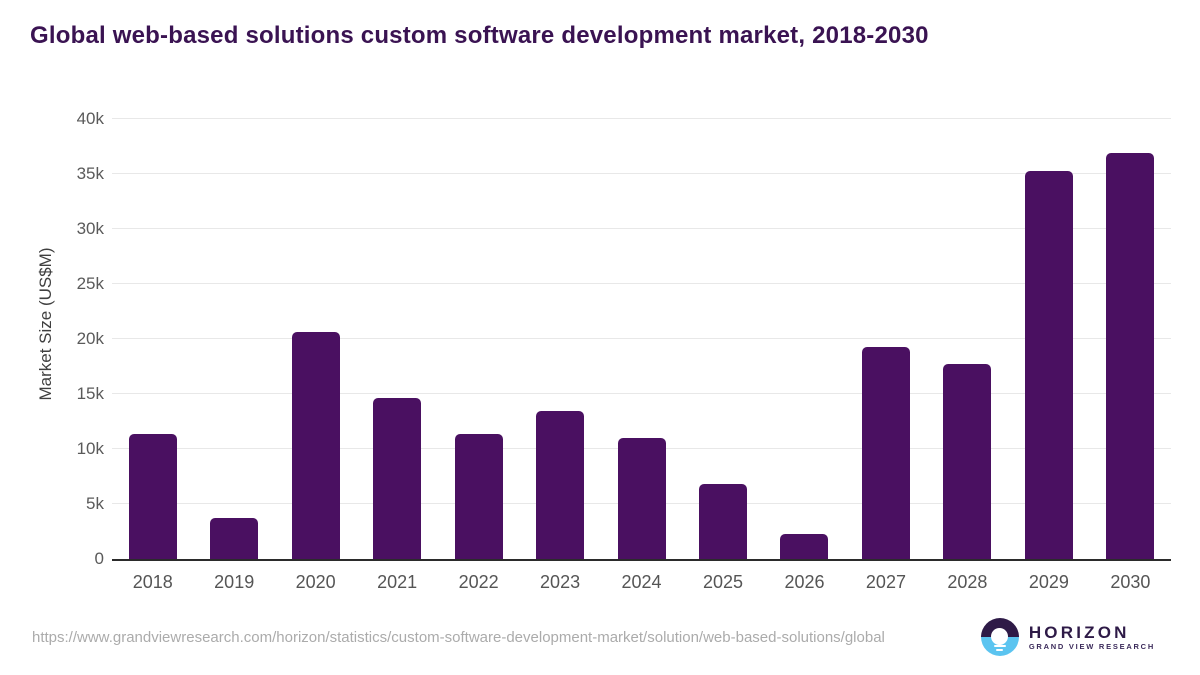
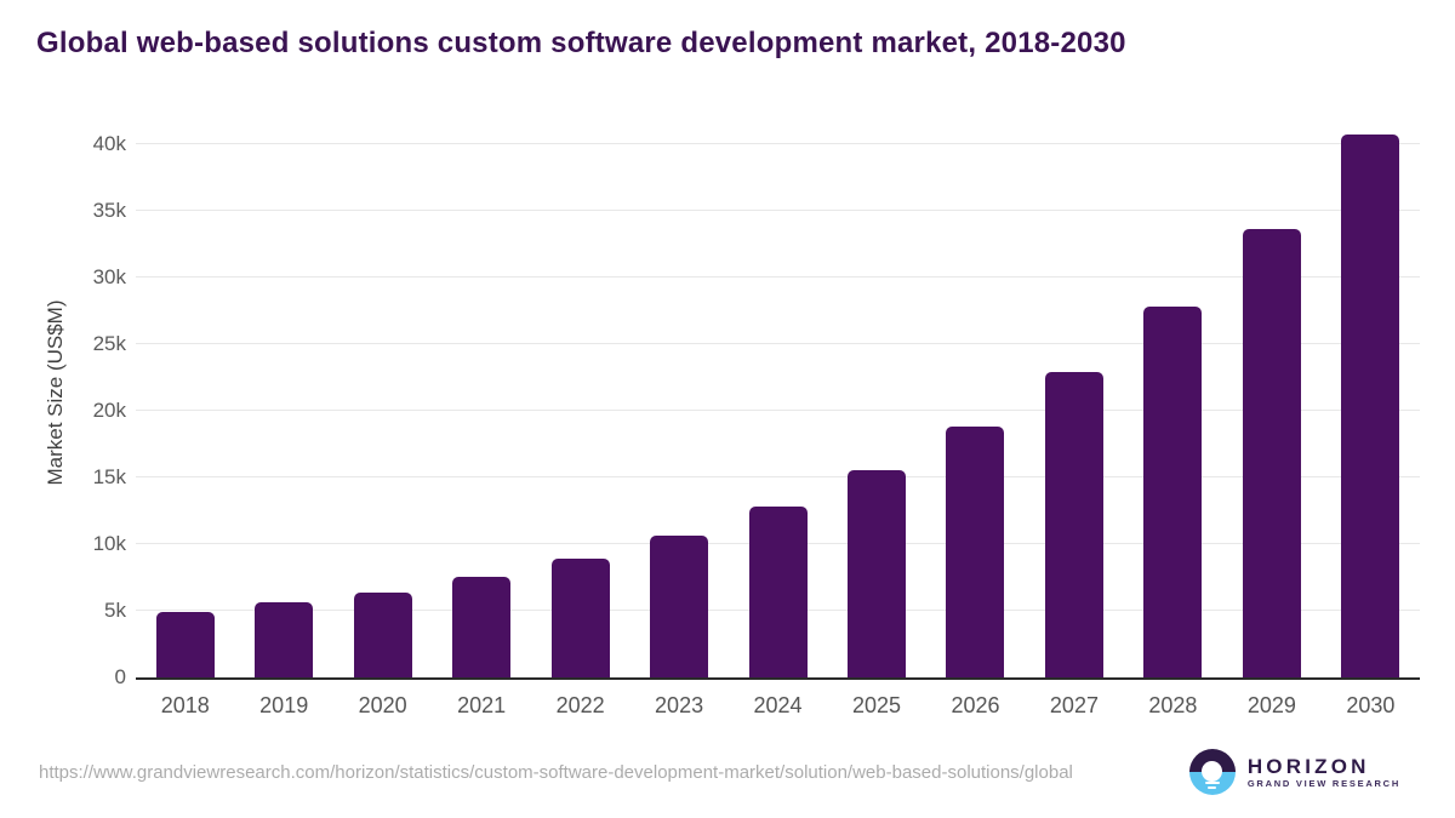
2018: 11.4k -> 4.9k
2019: 3.7k -> 5.6k
2020: 20.6k -> 6.4k
2021: 14.6k -> 7.5k
2022: 11.4k -> 8.9k
2023: 13.4k -> 10.6k
2024: 11.0k -> 12.8k
2025: 6.8k -> 15.5k
2026: 2.3k -> 18.8k
2027: 19.3k -> 22.9k
2028: 17.7k -> 27.8k
2029: 35.2k -> 33.6k
2030: 36.9k -> 40.7k
